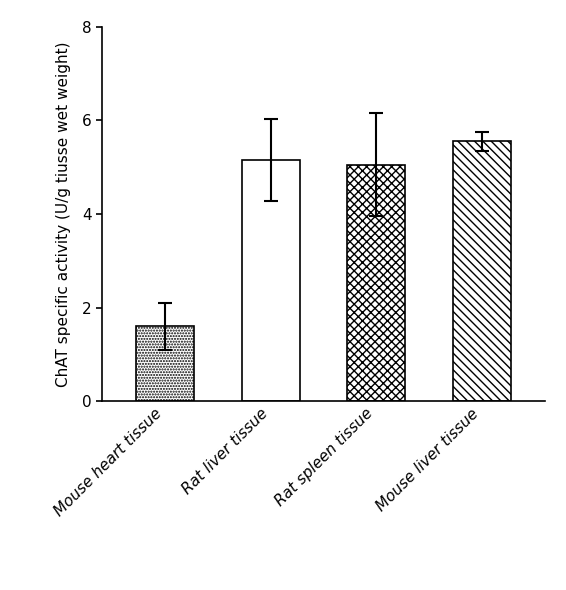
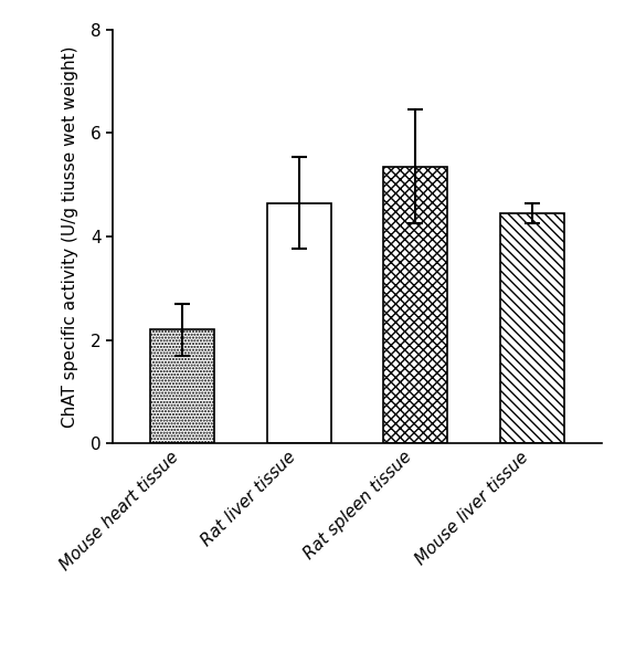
Mouse heart tissue: 1.60 -> 2.20
Rat liver tissue: 5.15 -> 4.65
Rat spleen tissue: 5.05 -> 5.35
Mouse liver tissue: 5.55 -> 4.45
